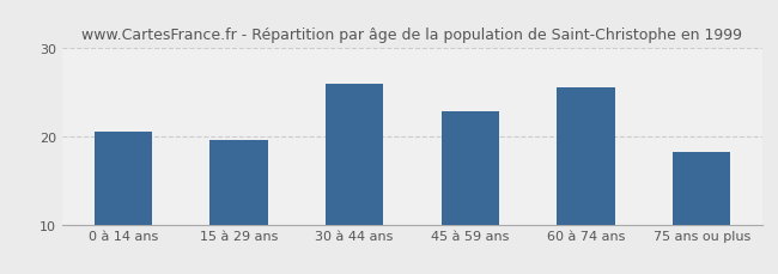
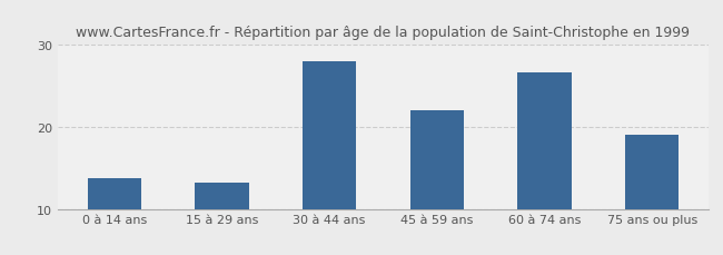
0 à 14 ans: 20.6 -> 13.8
15 à 29 ans: 19.6 -> 13.2
30 à 44 ans: 26.0 -> 28.0
45 à 59 ans: 22.8 -> 22.1
60 à 74 ans: 25.6 -> 26.6
75 ans ou plus: 18.2 -> 19.1
